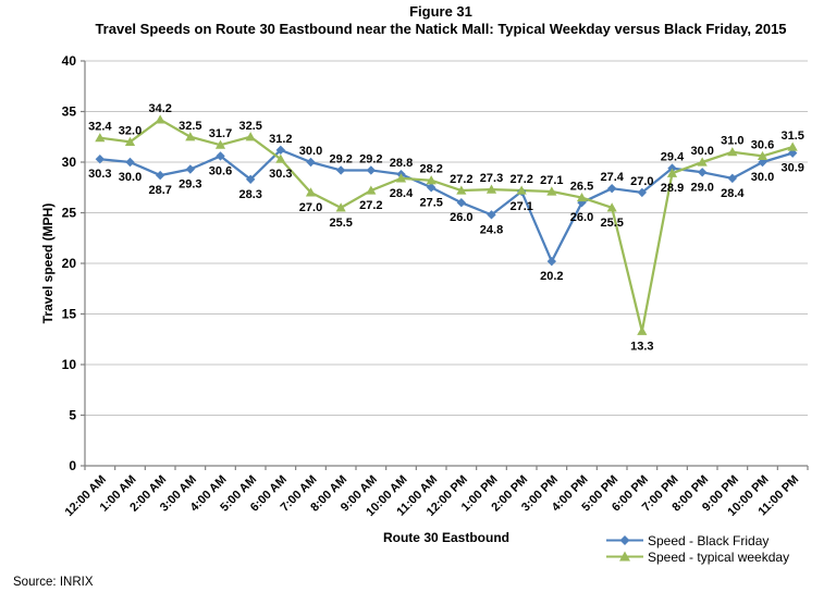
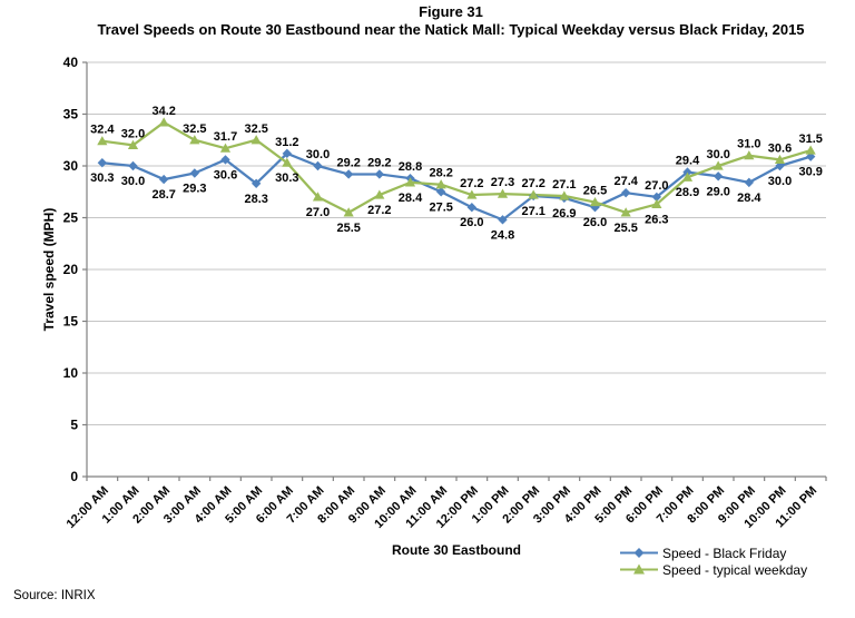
Speed - Black Friday/3:00 PM: 20.2 -> 26.9
Speed - typical weekday/6:00 PM: 13.3 -> 26.3
